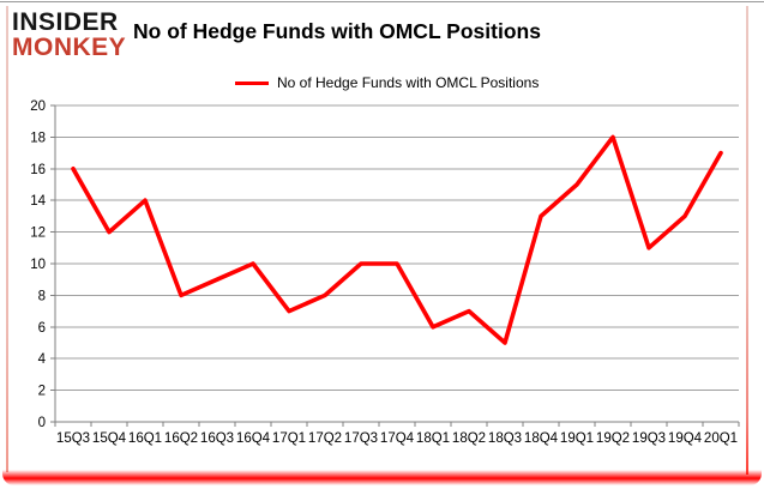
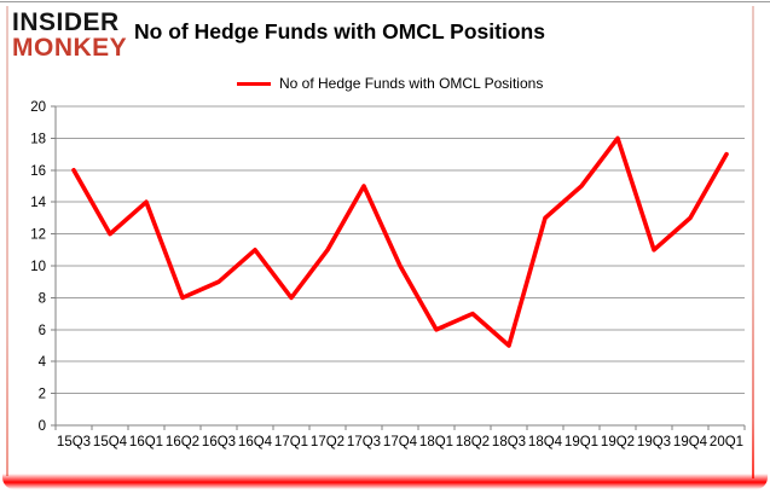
16Q4: 10 -> 11
17Q1: 7 -> 8
17Q2: 8 -> 11
17Q3: 10 -> 15
